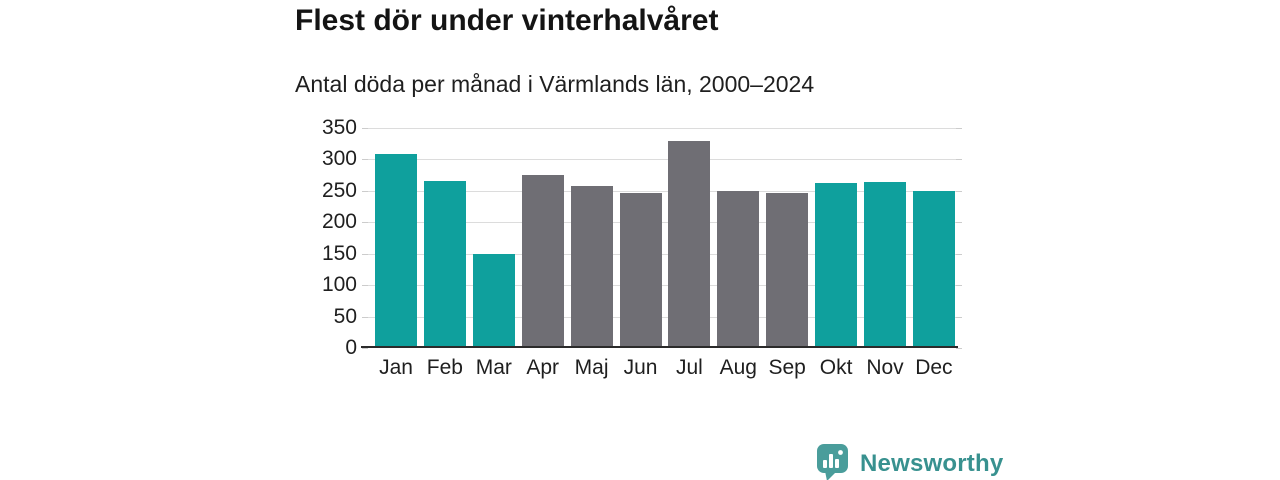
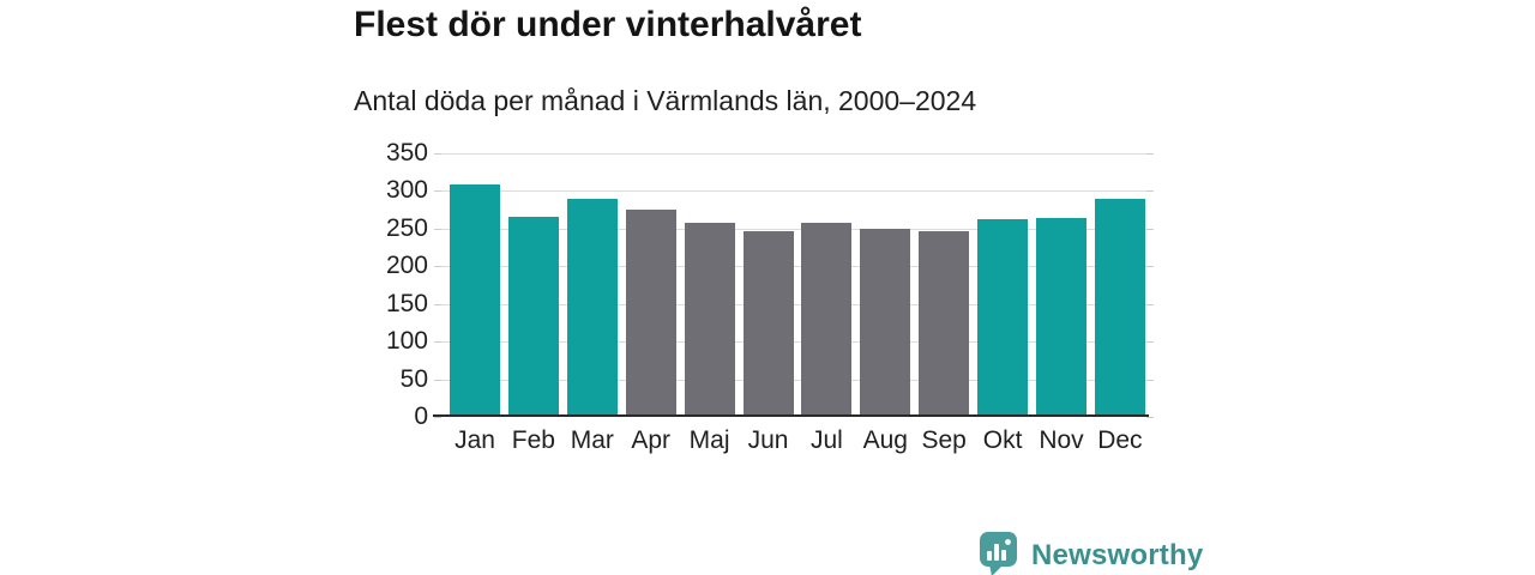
Mar: 150 -> 290
Jul: 330 -> 260
Dec: 250 -> 290
